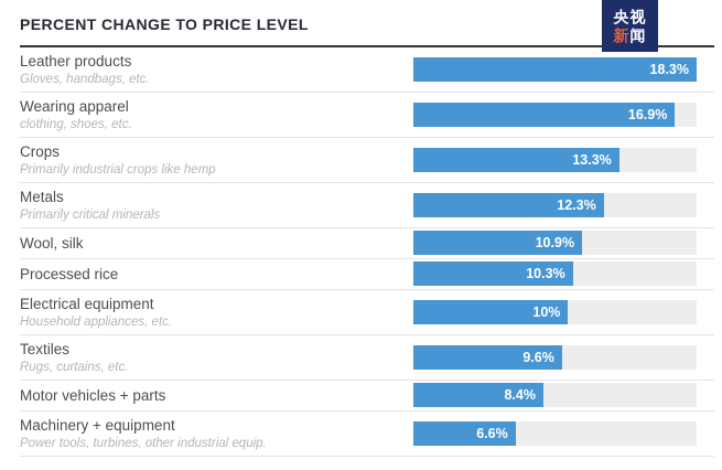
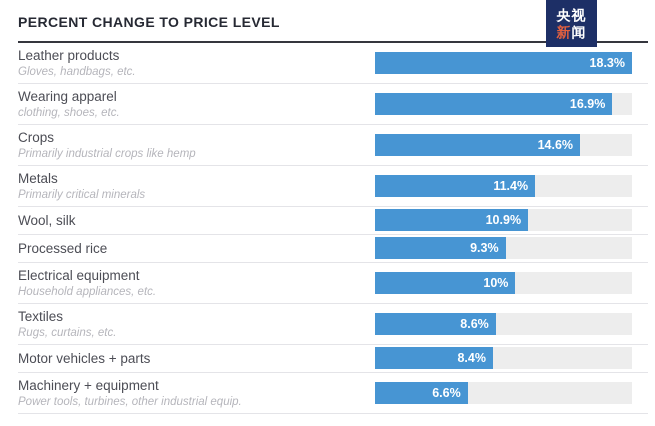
Crops: 13.3% -> 14.6%
Metals: 12.3% -> 11.4%
Processed rice: 10.3% -> 9.3%
Textiles: 9.6% -> 8.6%
